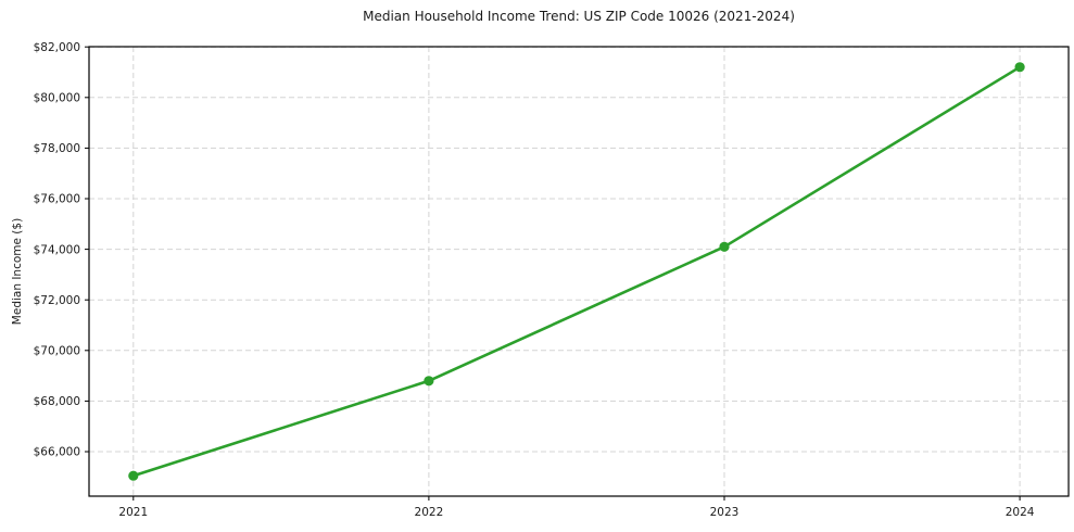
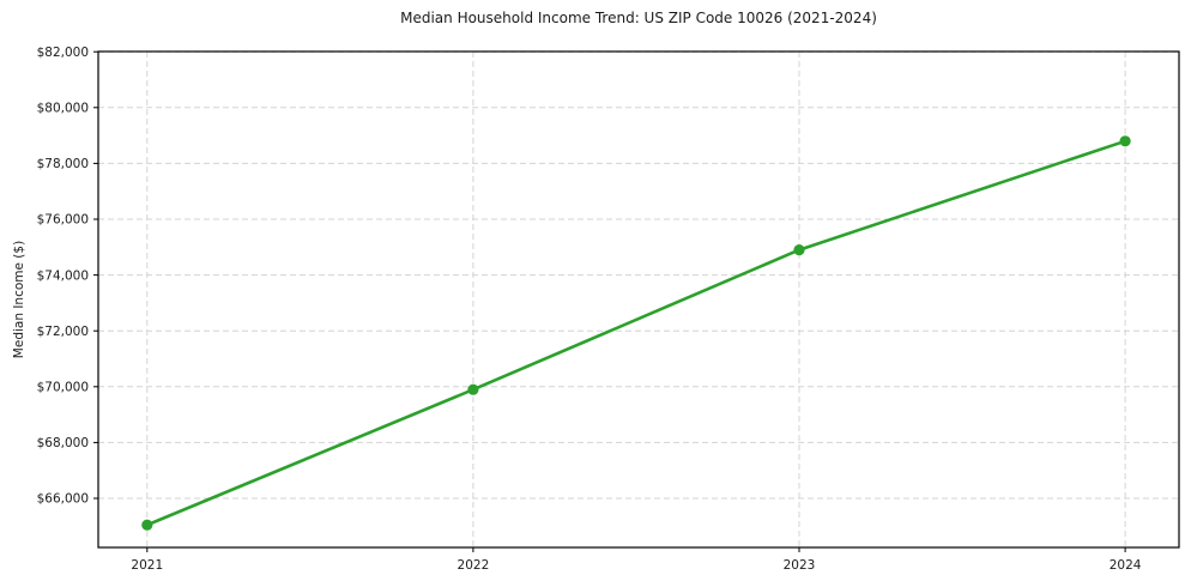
2022: $68800 -> $69900
2023: $74100 -> $74900
2024: $81200 -> $78800
